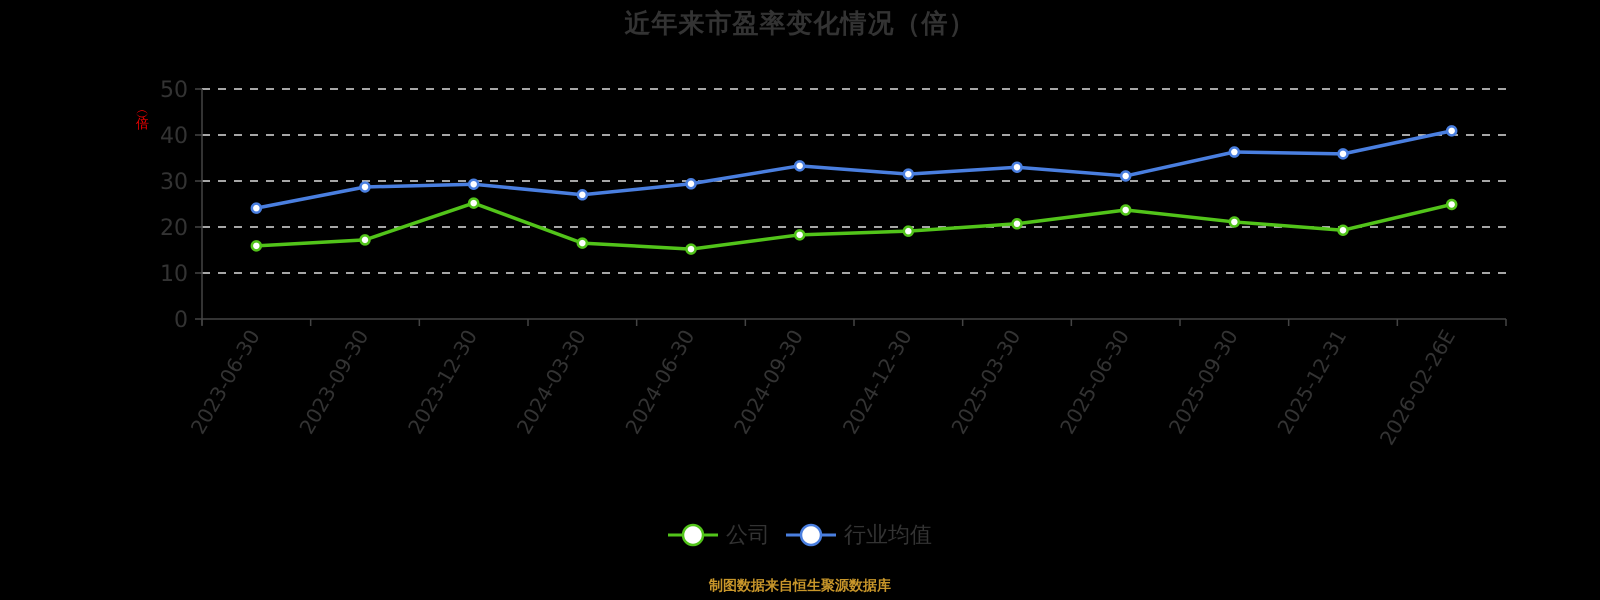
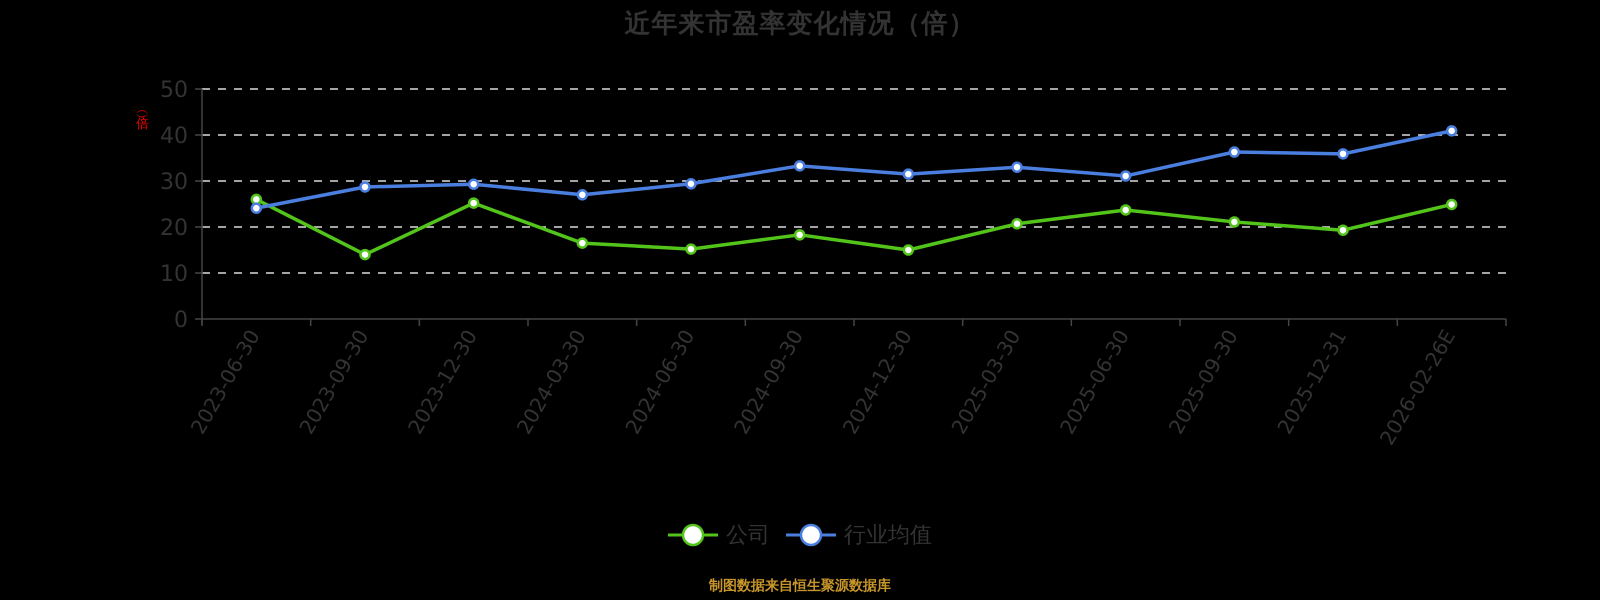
公司/2023-06-30: 16 -> 26
公司/2023-09-30: 17 -> 14
公司/2024-12-30: 19 -> 15
